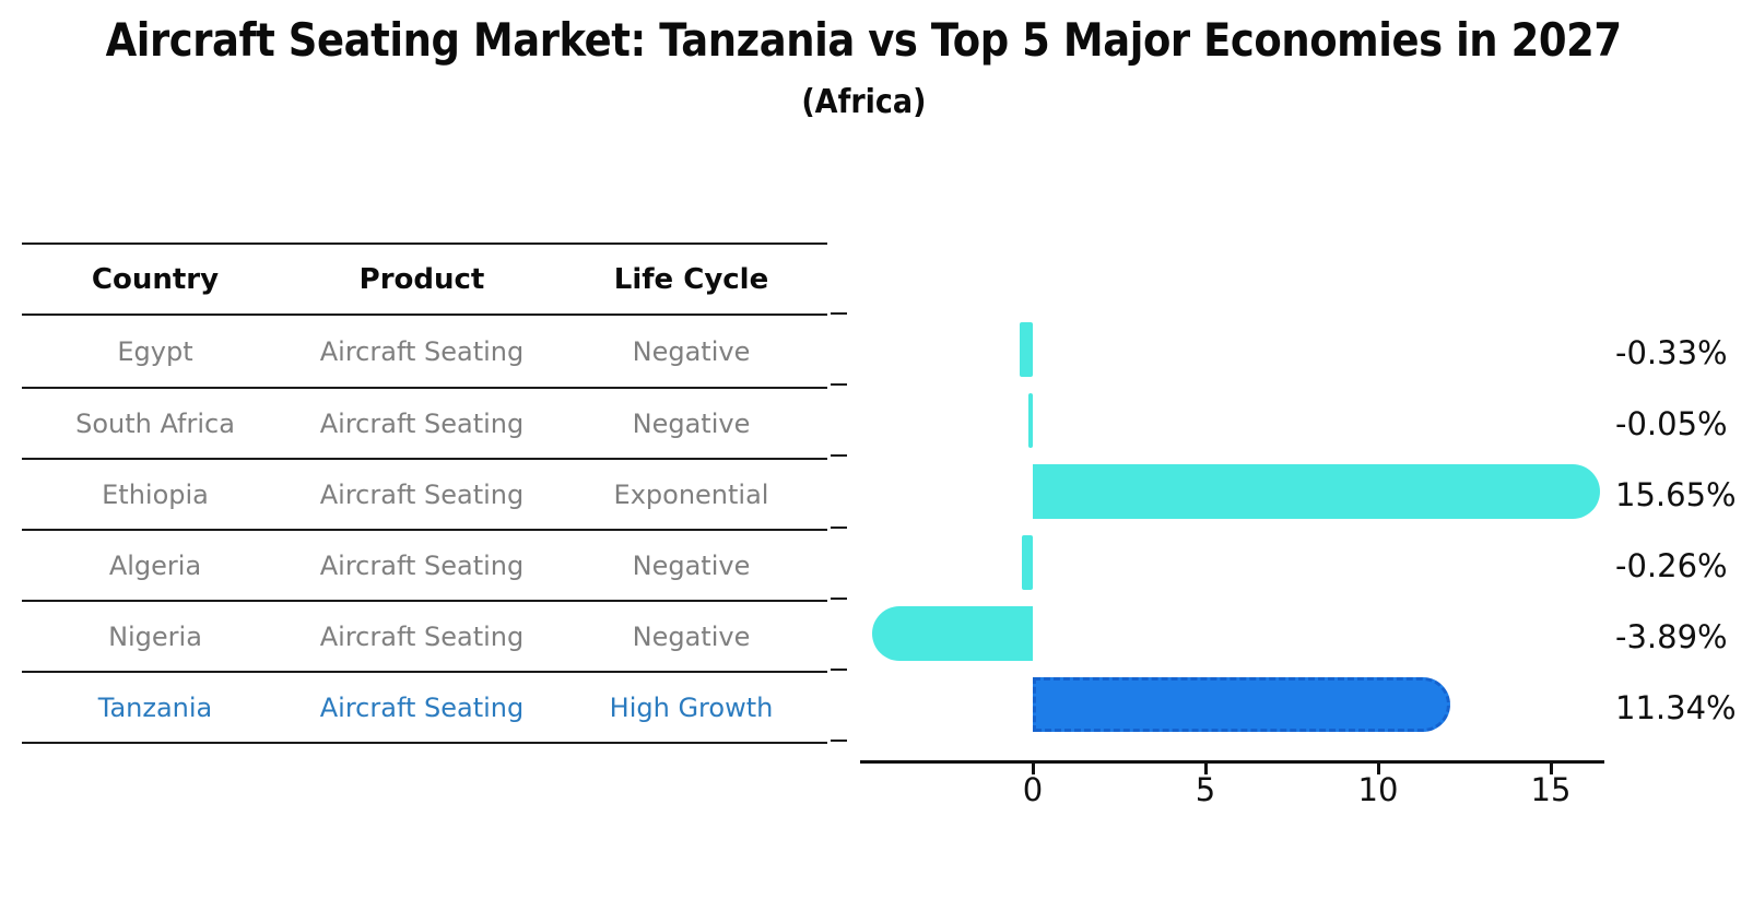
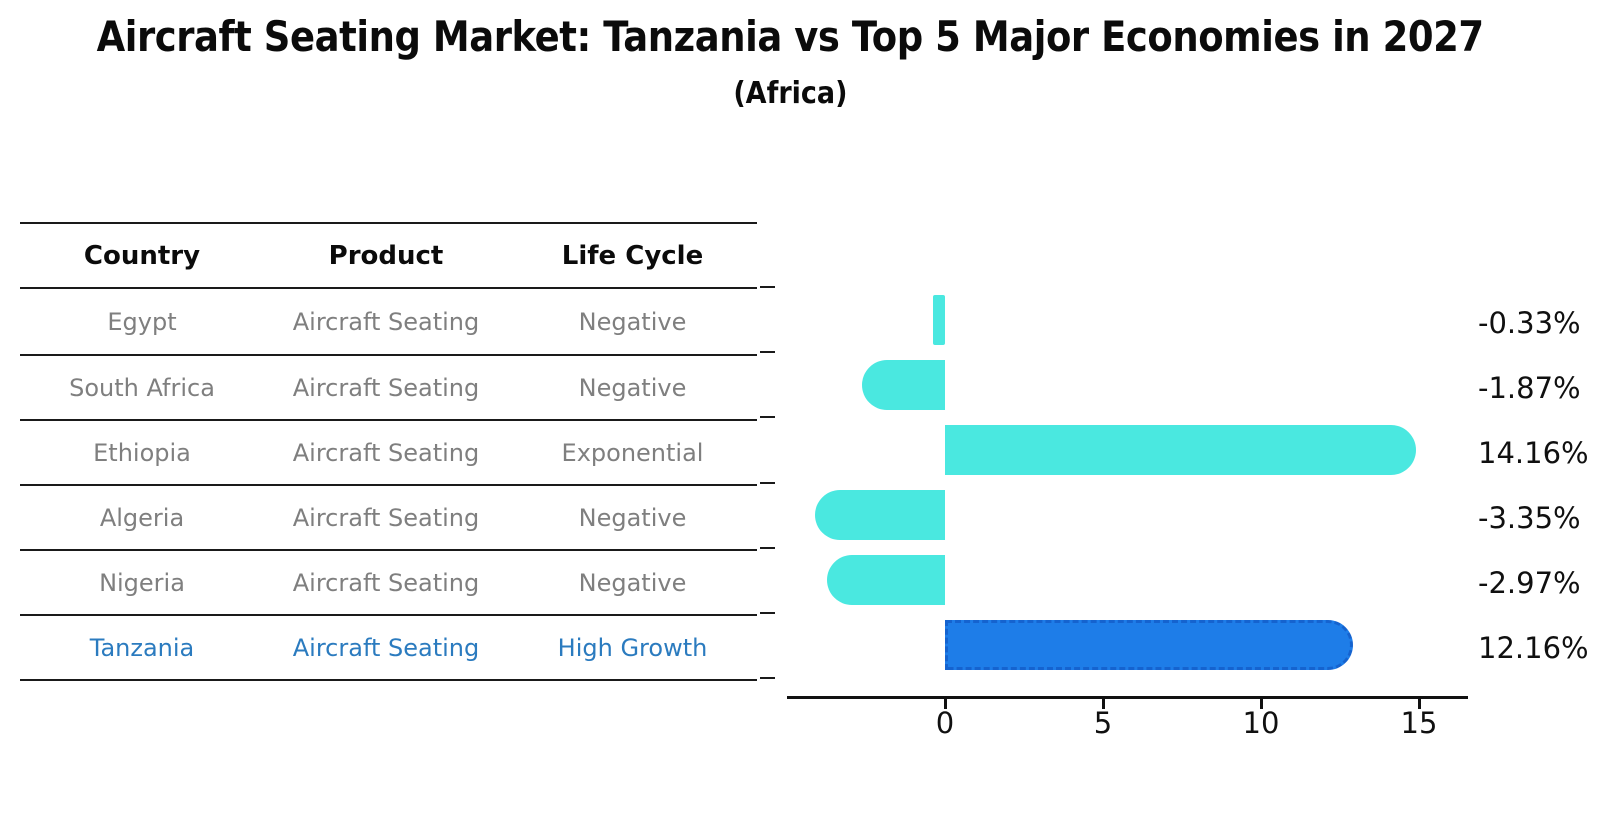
South Africa: -0.05% -> -1.87%
Ethiopia: 15.65% -> 14.16%
Algeria: -0.26% -> -3.35%
Nigeria: -3.89% -> -2.97%
Tanzania: 11.34% -> 12.16%
